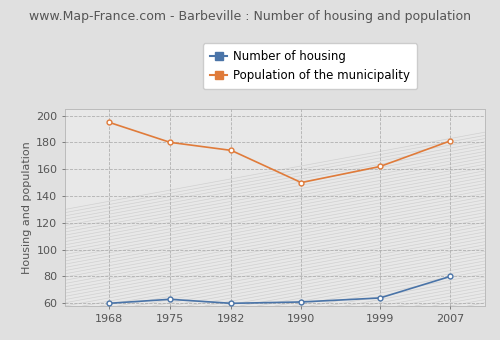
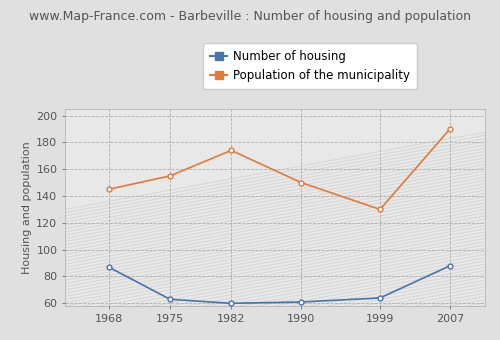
Number of housing/1968: 60 -> 87
Population of the municipality/1968: 195 -> 145
Population of the municipality/1975: 180 -> 155
Population of the municipality/1999: 162 -> 130
Number of housing/2007: 80 -> 88
Population of the municipality/2007: 181 -> 190
